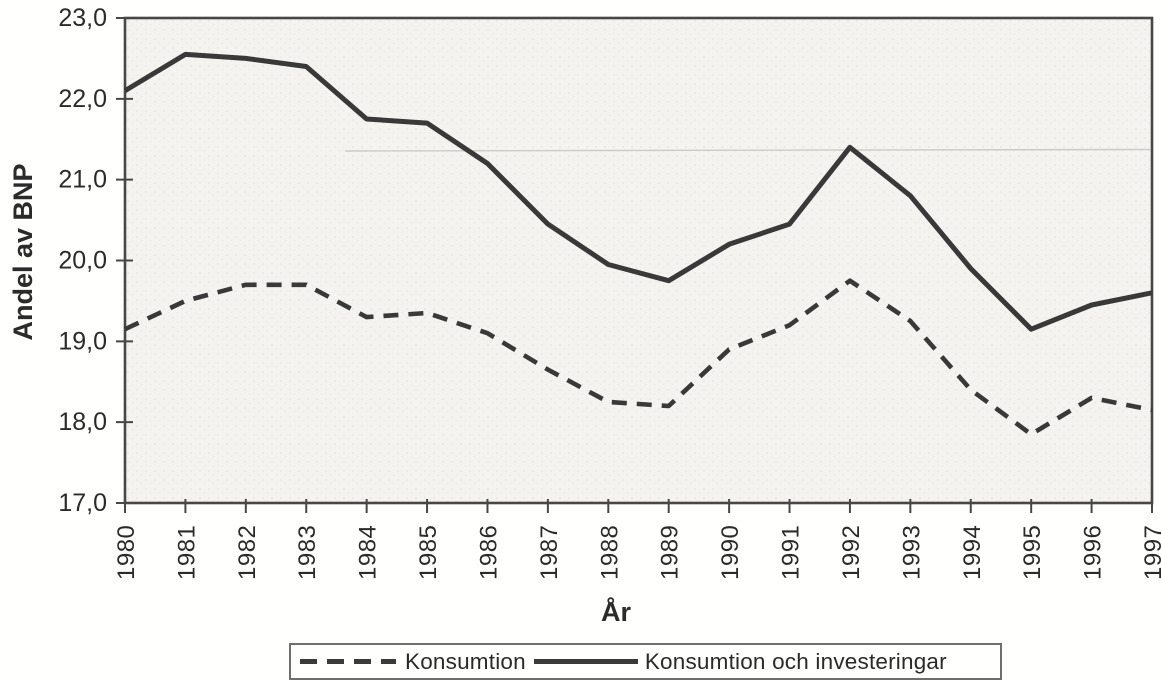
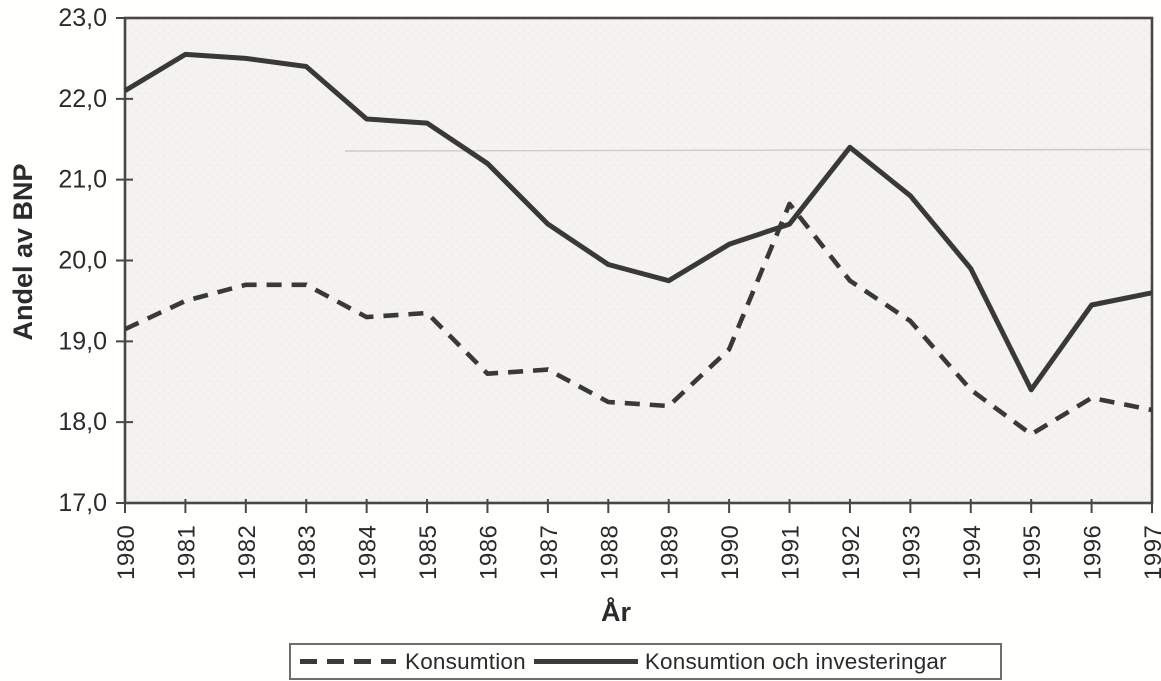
Konsumtion/1986: 19,1 -> 18,6
Konsumtion/1991: 19,2 -> 20,7
Konsumtion och investeringar/1995: 19,1 -> 18,4
